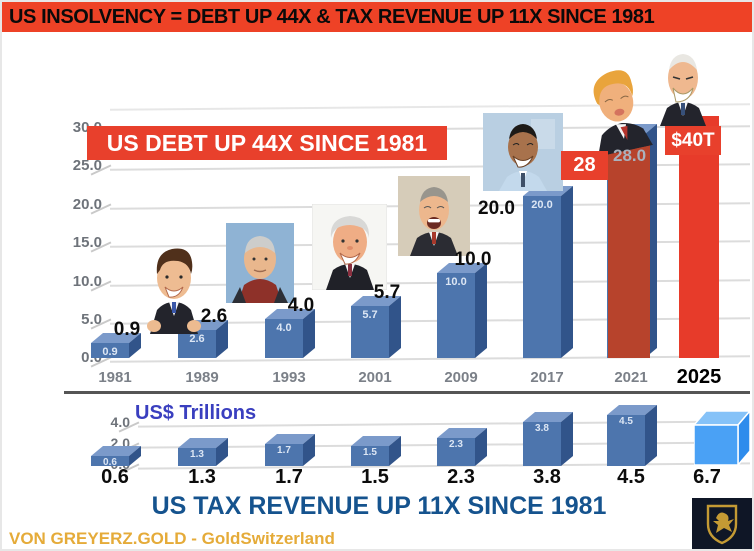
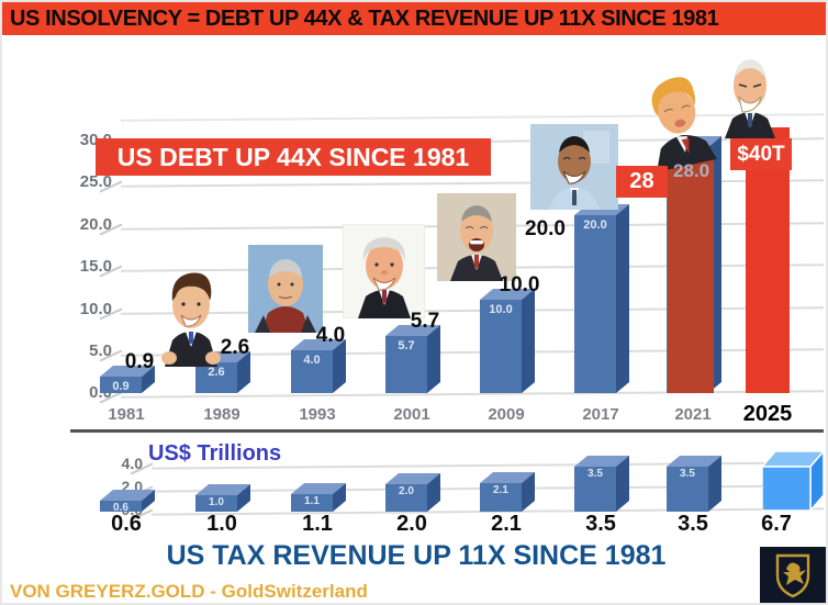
US TAX REVENUE UP 11X SINCE 1981/1989: 1.3 -> 1.0
US TAX REVENUE UP 11X SINCE 1981/1993: 1.7 -> 1.1
US TAX REVENUE UP 11X SINCE 1981/2001: 1.5 -> 2.0
US TAX REVENUE UP 11X SINCE 1981/2009: 2.3 -> 2.1
US TAX REVENUE UP 11X SINCE 1981/2017: 3.8 -> 3.5
US TAX REVENUE UP 11X SINCE 1981/2021: 4.5 -> 3.5
